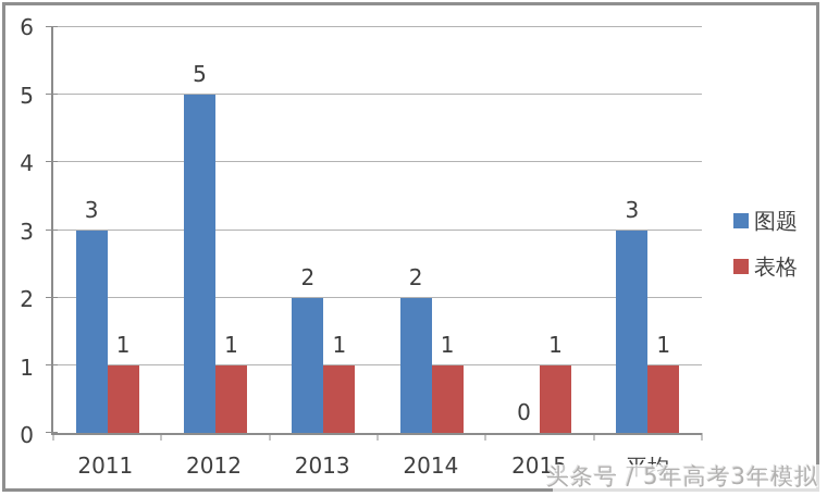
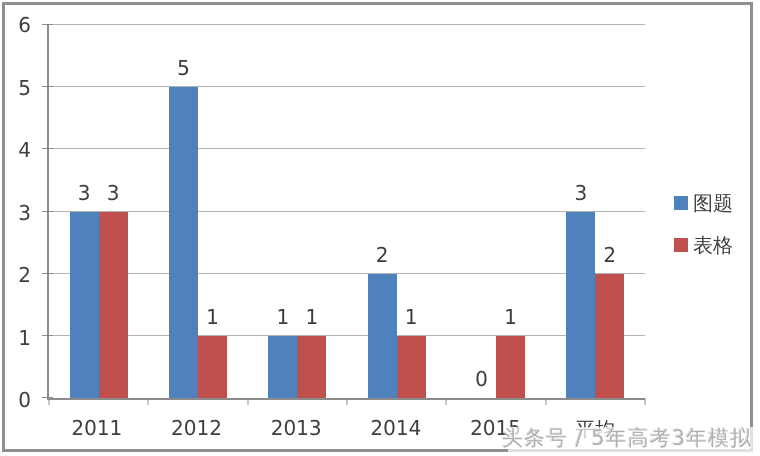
表格/2011: 1 -> 3
图题/2013: 2 -> 1
表格/平均: 1 -> 2
